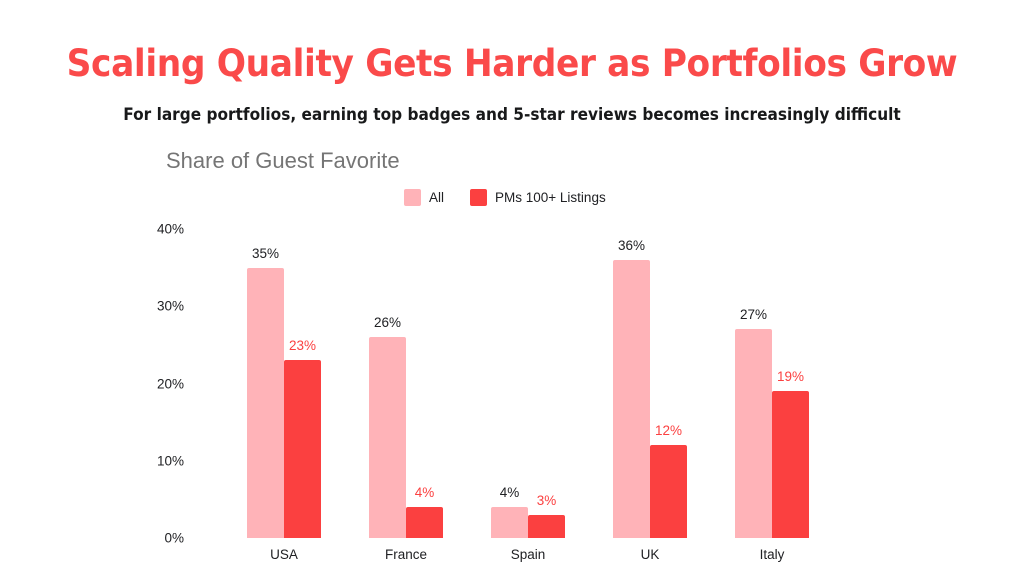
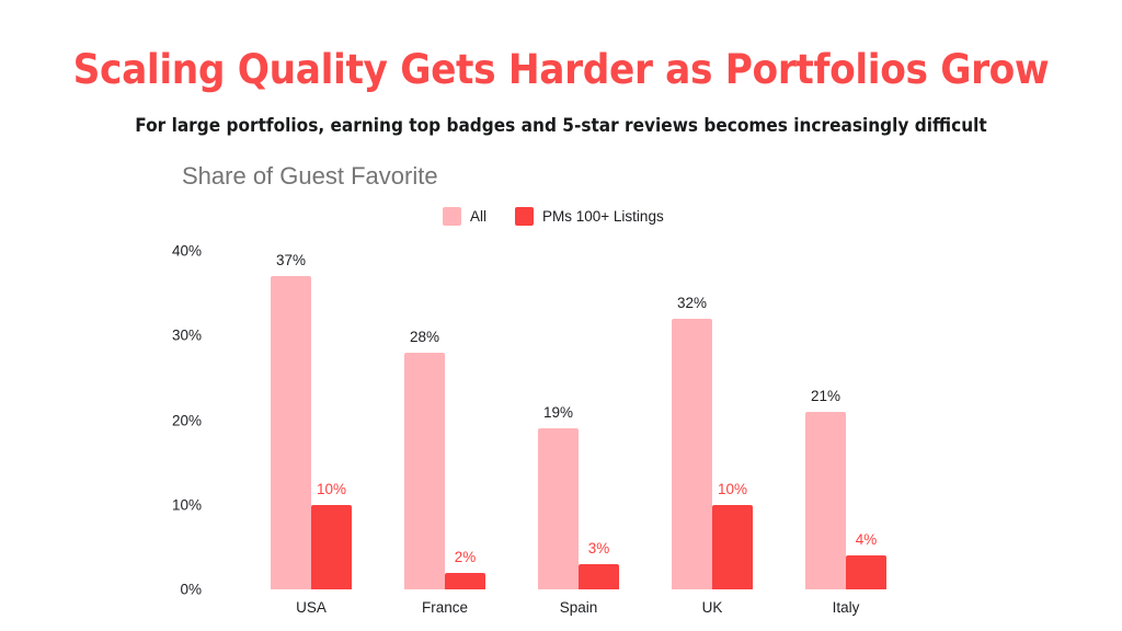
All/USA: 35% -> 37%
PMs 100+ Listings/USA: 23% -> 10%
All/France: 26% -> 28%
PMs 100+ Listings/France: 4% -> 2%
All/Spain: 4% -> 19%
All/UK: 36% -> 32%
PMs 100+ Listings/UK: 12% -> 10%
All/Italy: 27% -> 21%
PMs 100+ Listings/Italy: 19% -> 4%
